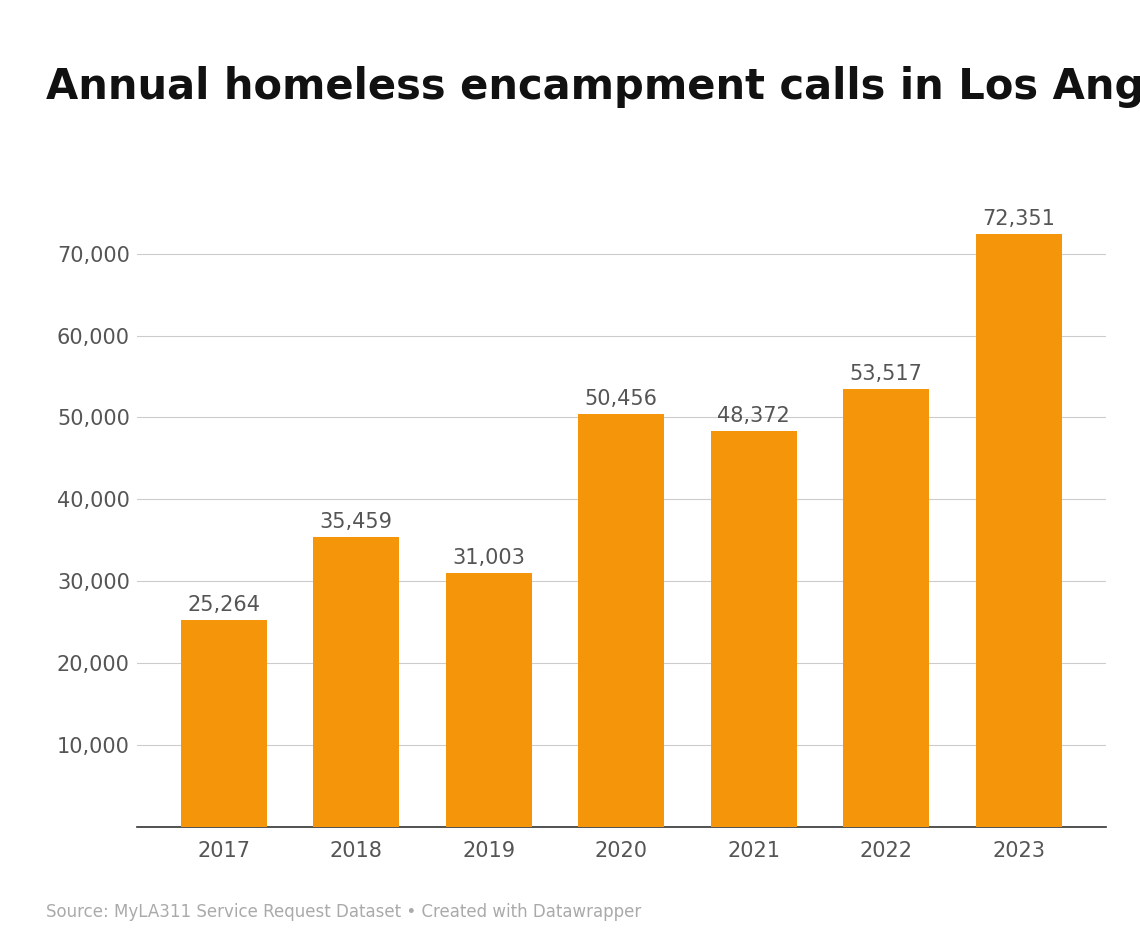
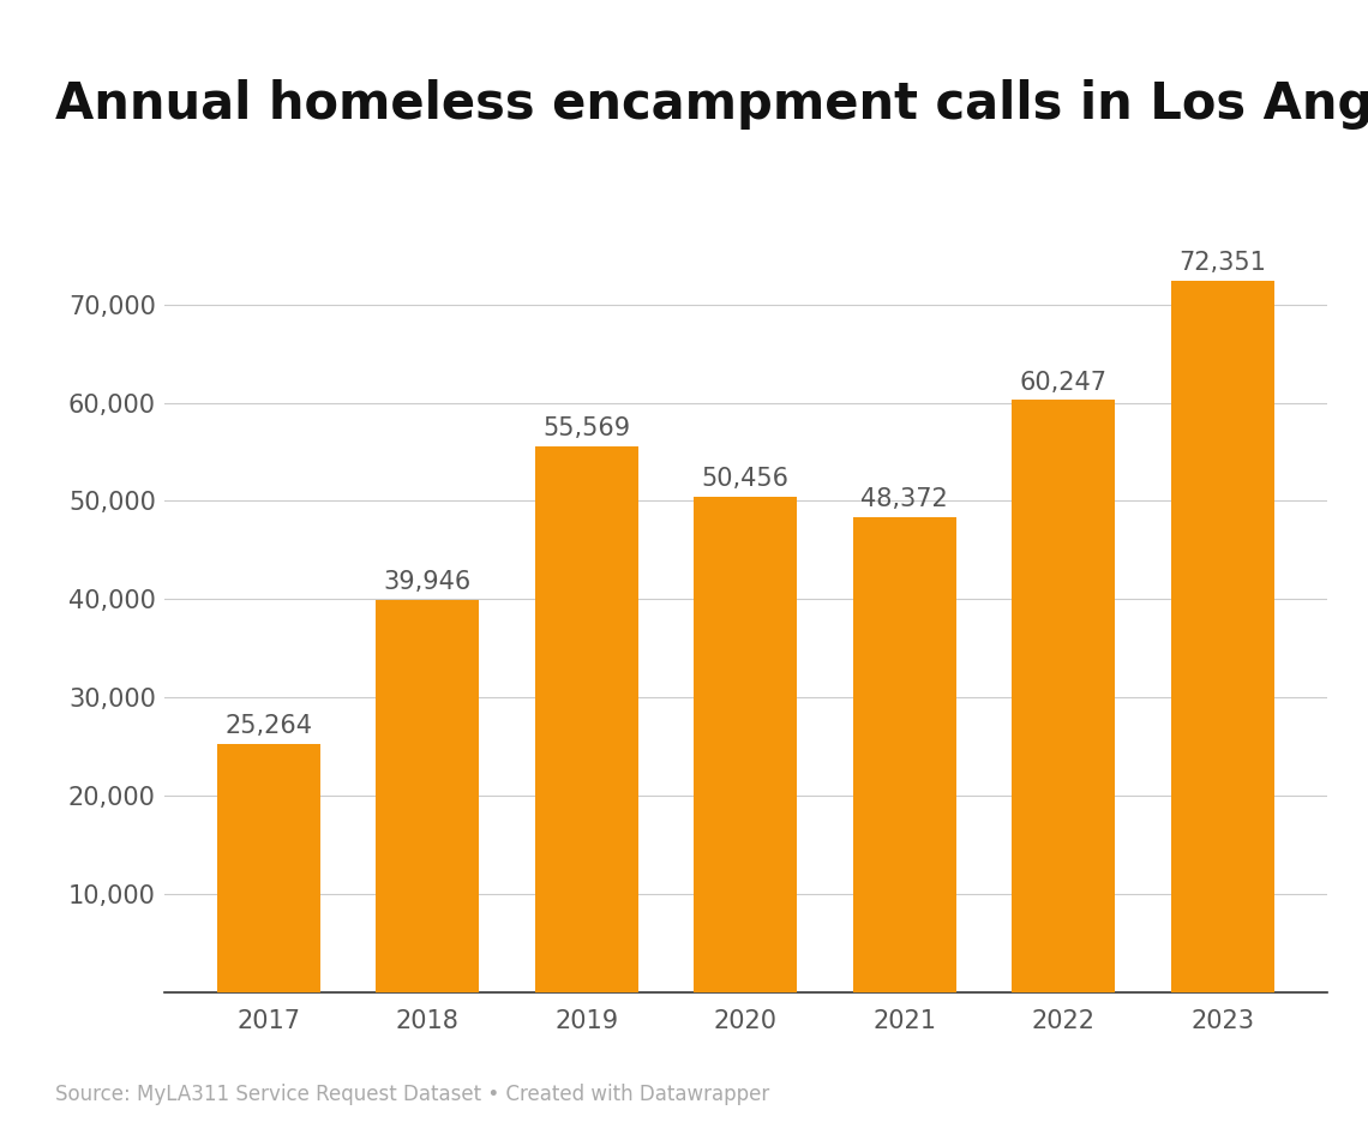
2018: 35,459 -> 39,946
2019: 31,003 -> 55,569
2022: 53,517 -> 60,247
